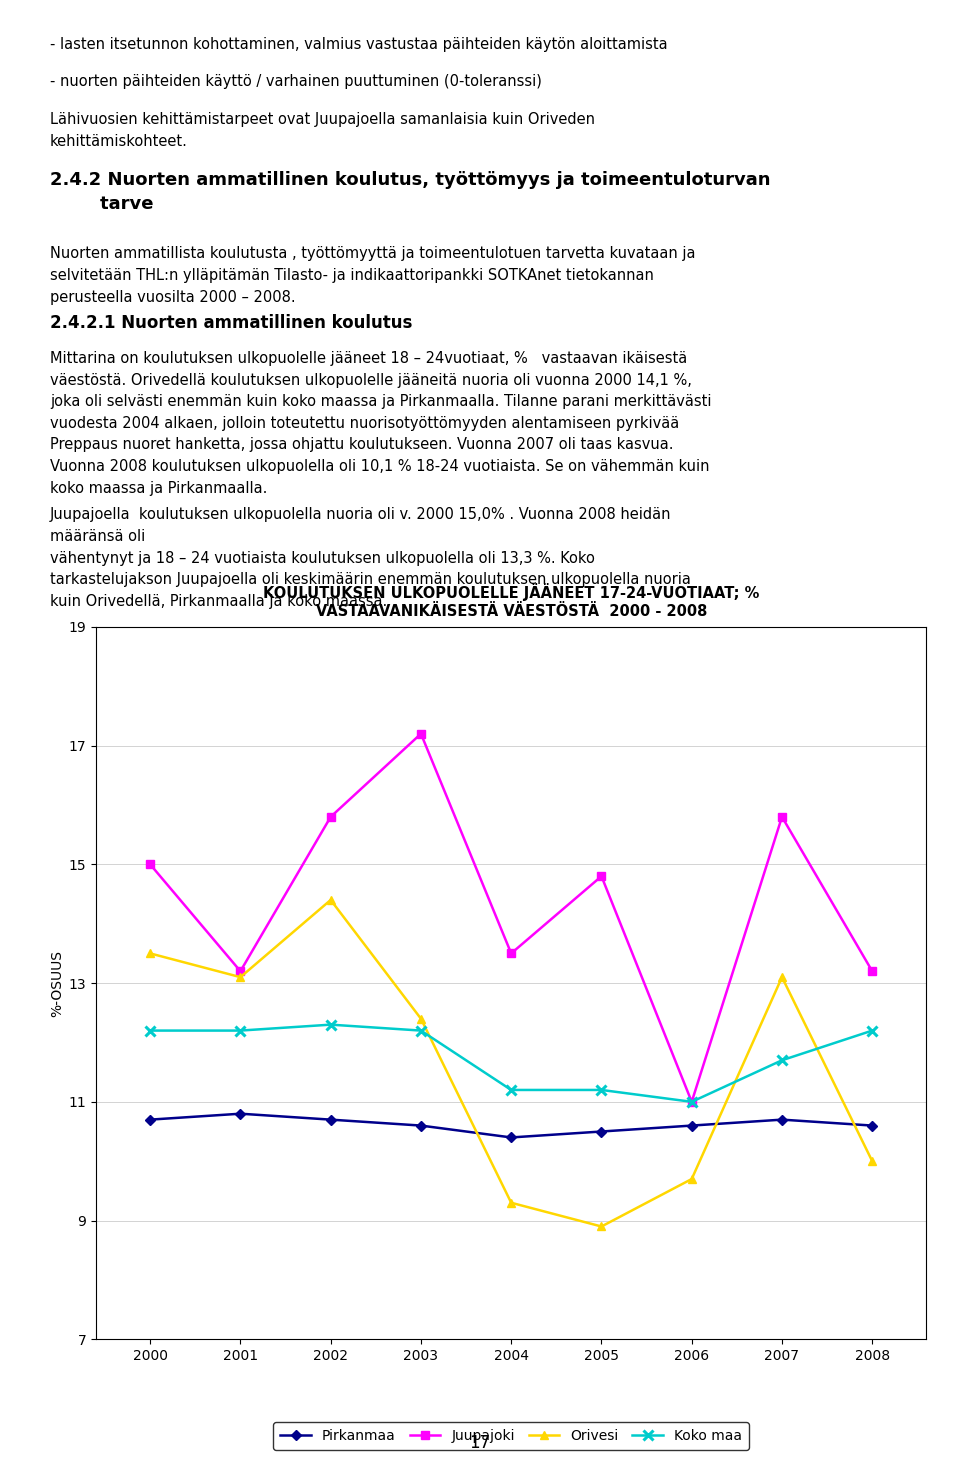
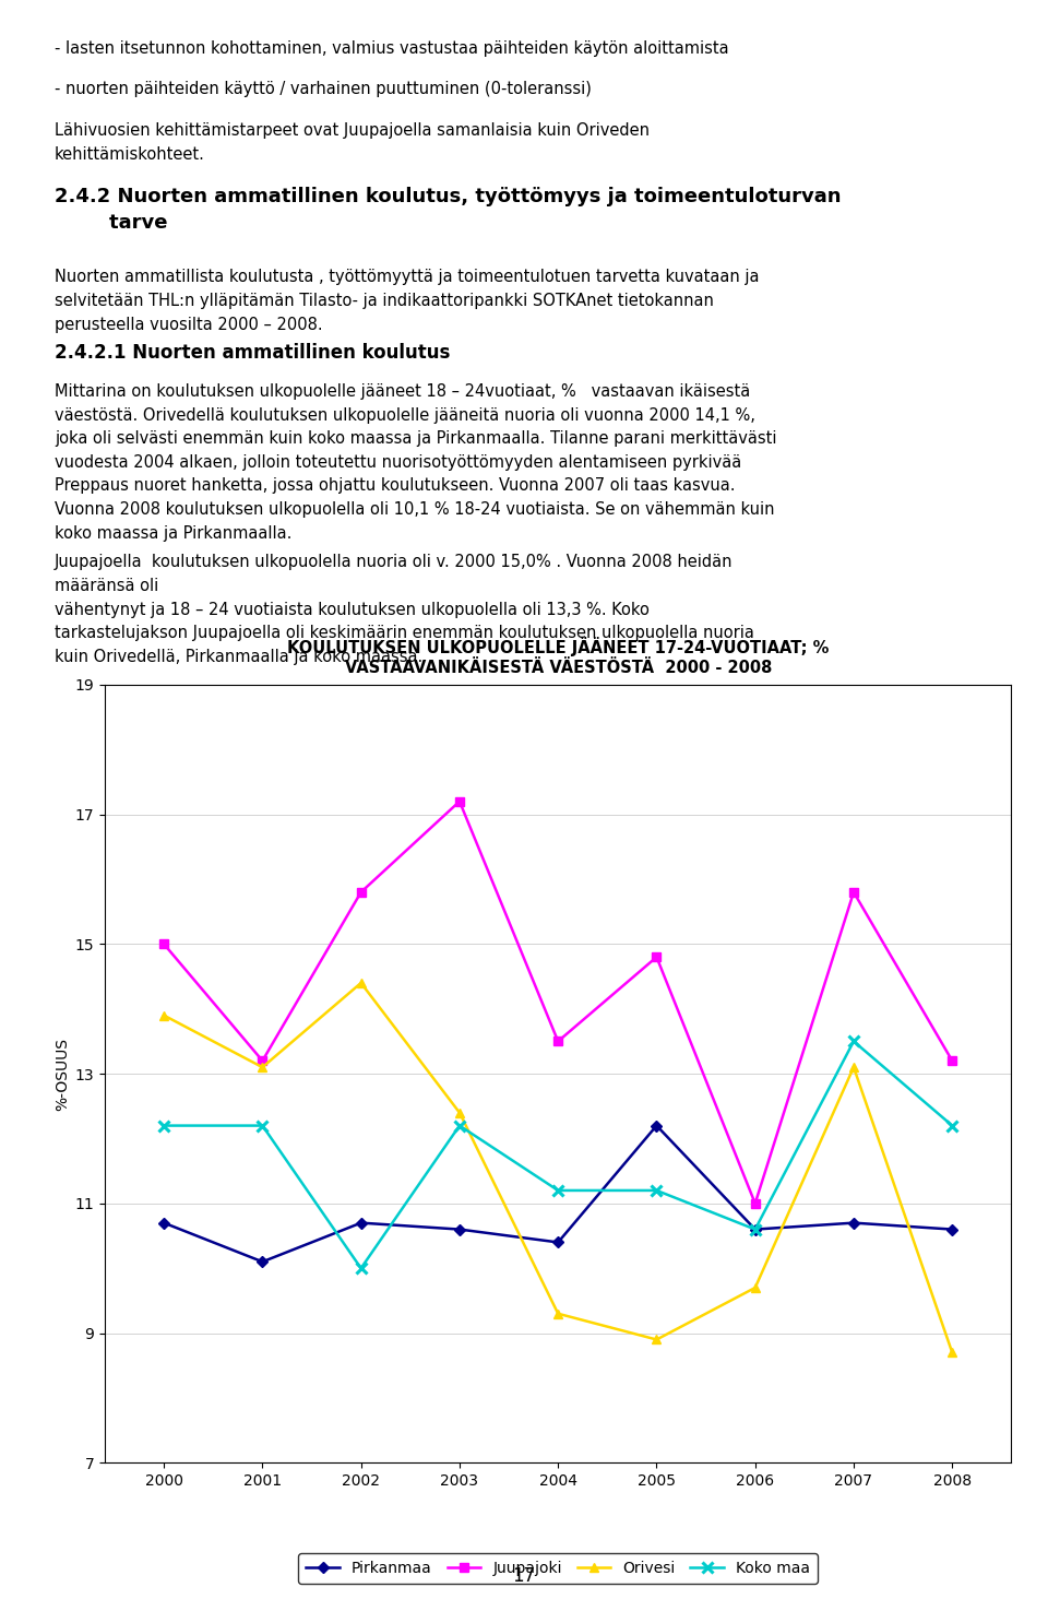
Orivesi/2000: 13.5 -> 13.9
Pirkanmaa/2001: 10.8 -> 10.1
Koko maa/2002: 12.3 -> 10.0
Pirkanmaa/2005: 10.5 -> 12.2
Koko maa/2006: 11.0 -> 10.6
Koko maa/2007: 11.7 -> 13.5
Orivesi/2008: 10.0 -> 8.7
